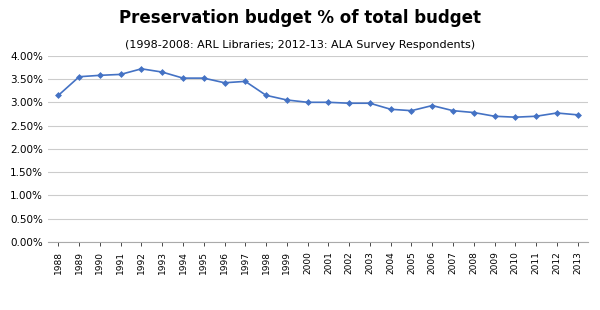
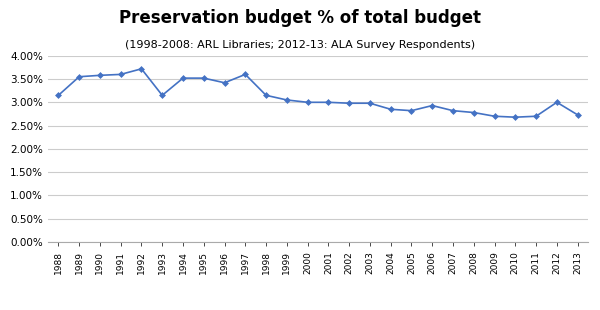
1993: 3.65% -> 3.15%
1997: 3.45% -> 3.60%
2012: 2.77% -> 3.00%
